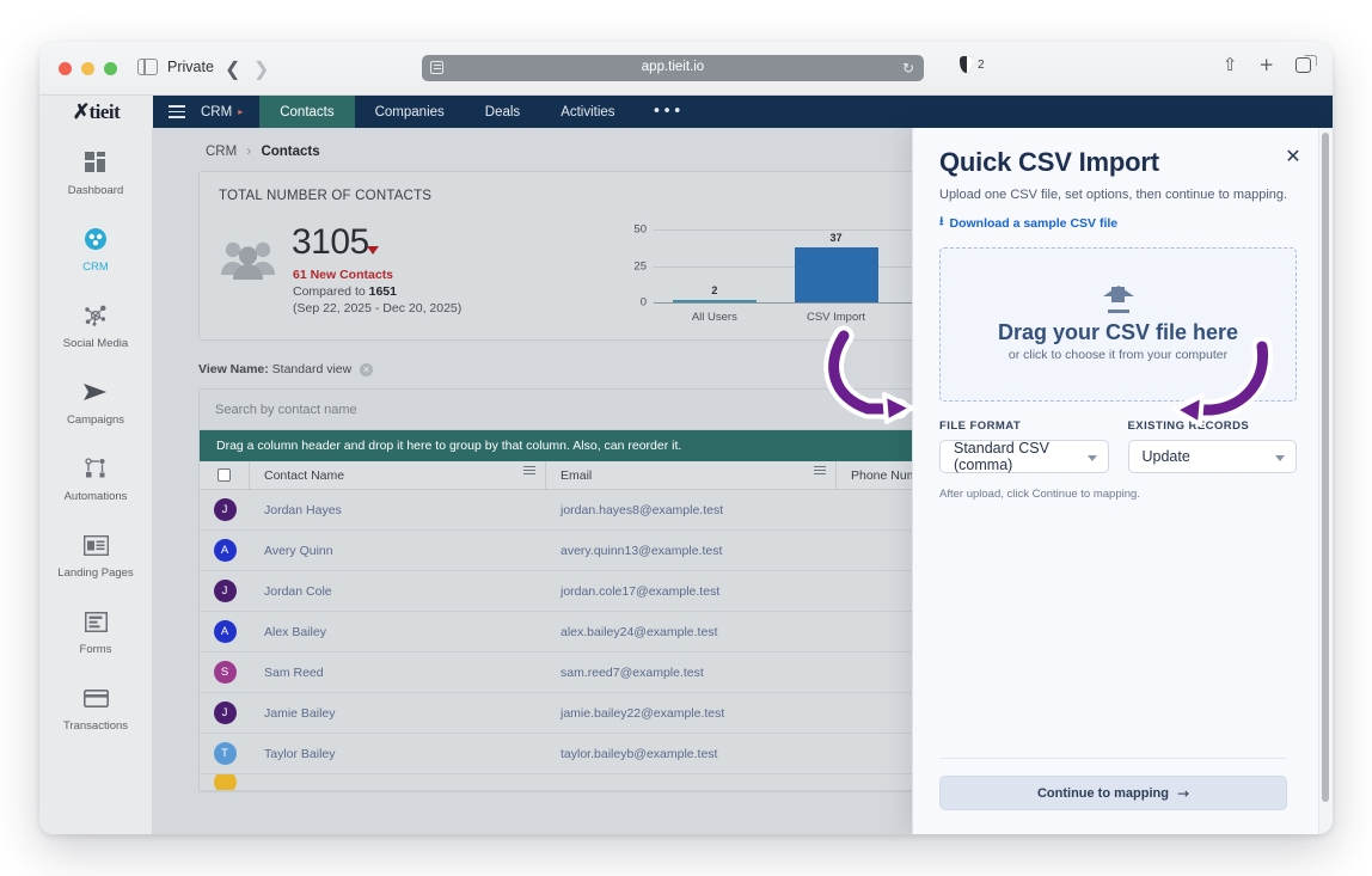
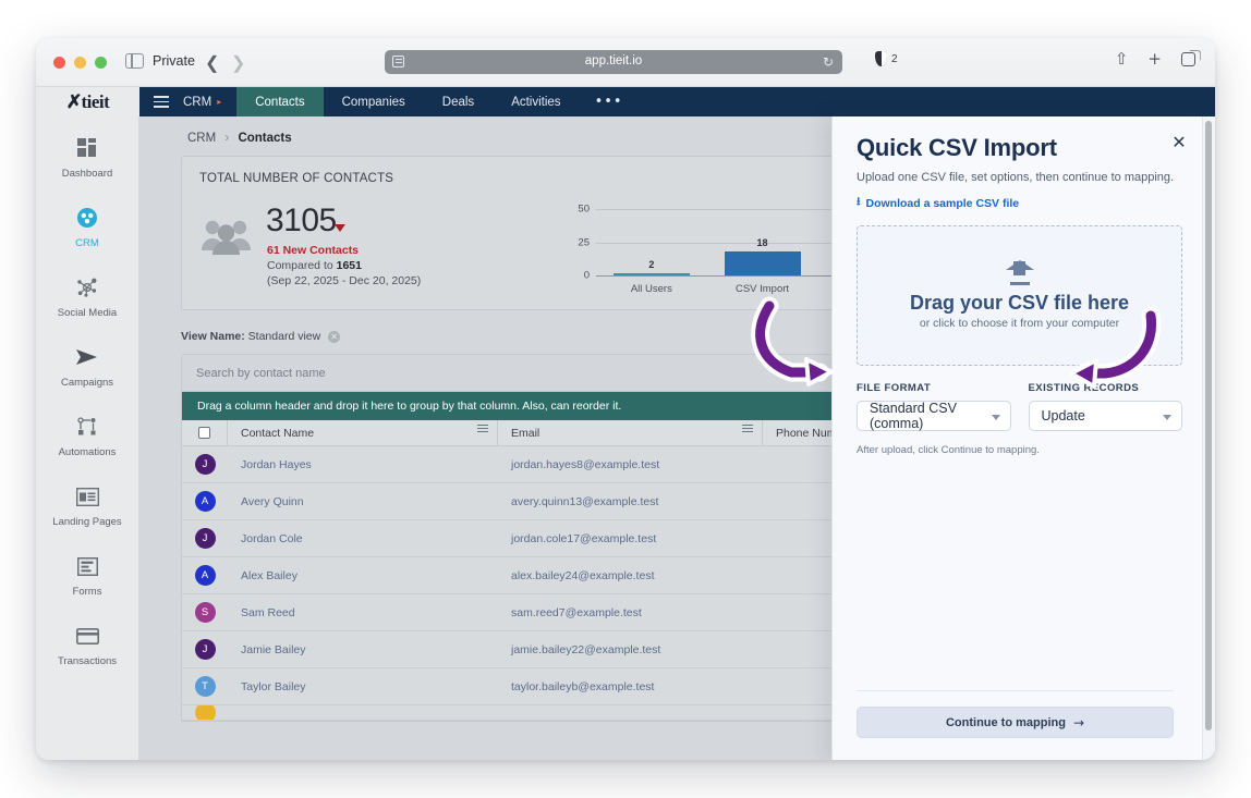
CSV Import: 37 -> 18
Direct: 15 -> 21
